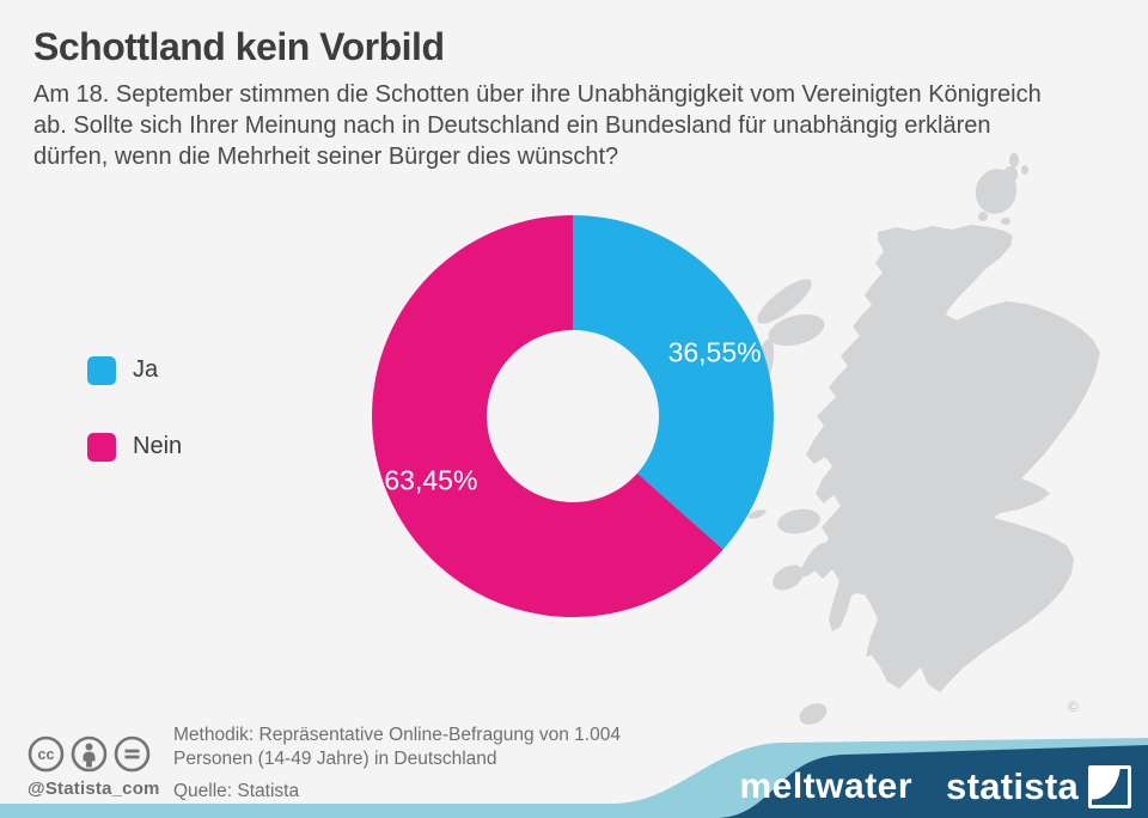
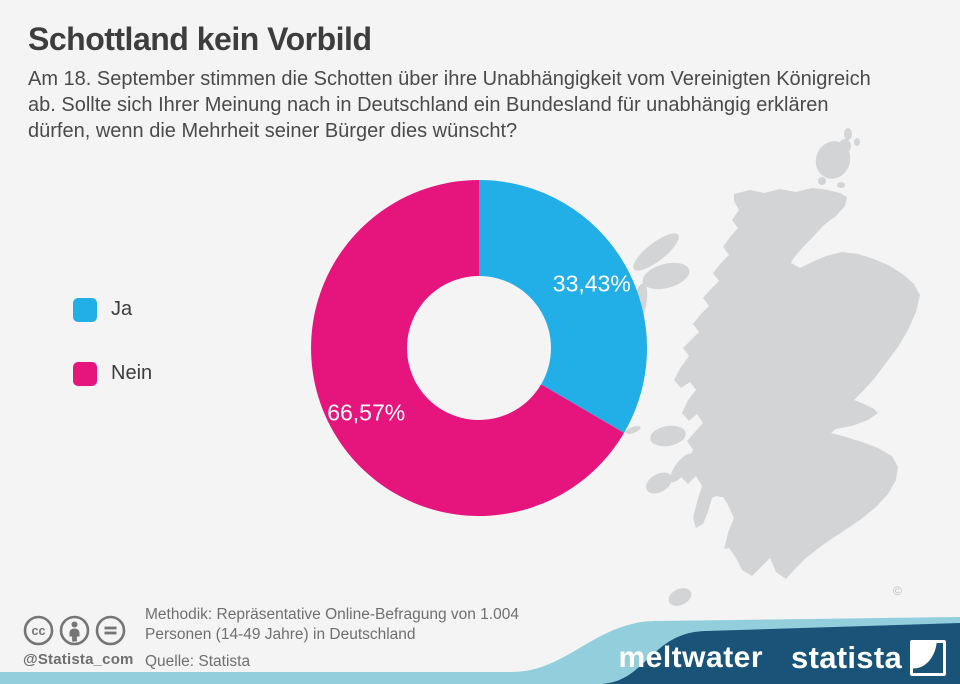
Ja: 36,55% -> 33,43%
Nein: 63,45% -> 66,57%
